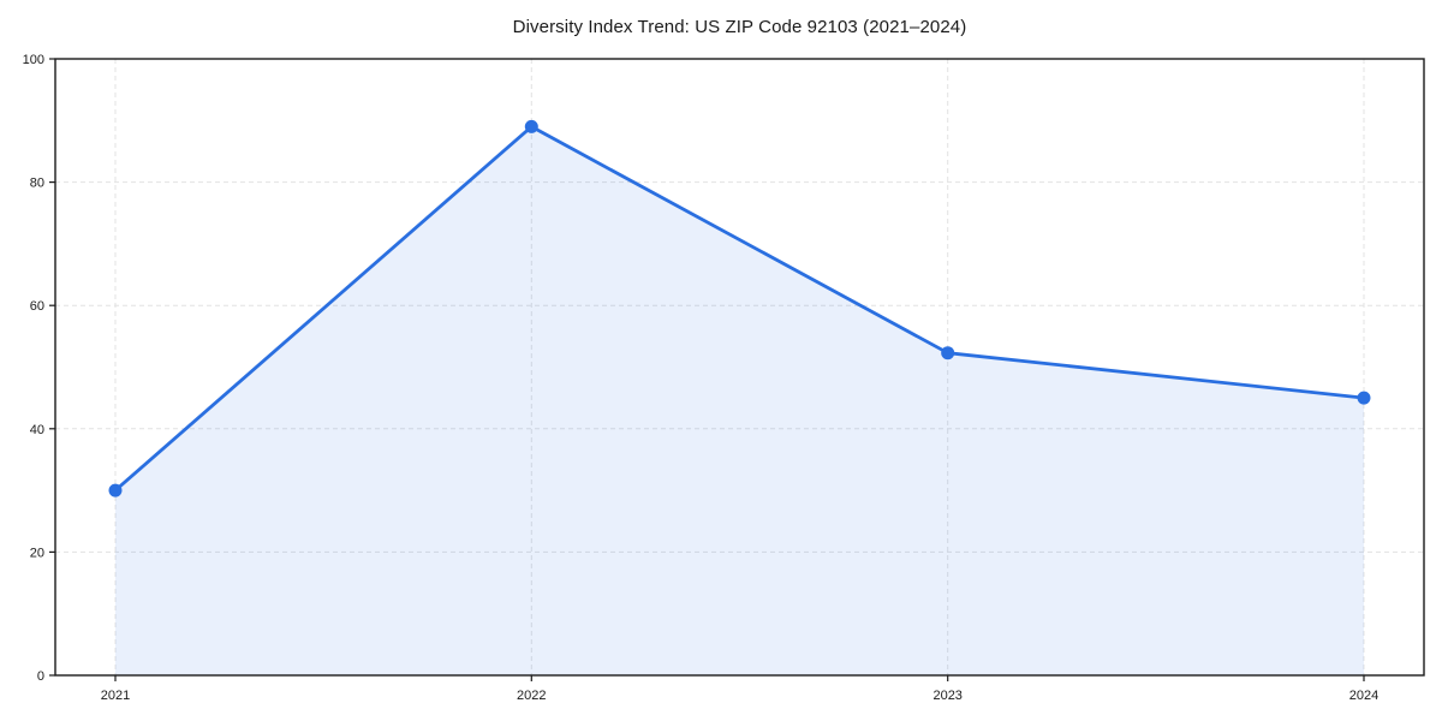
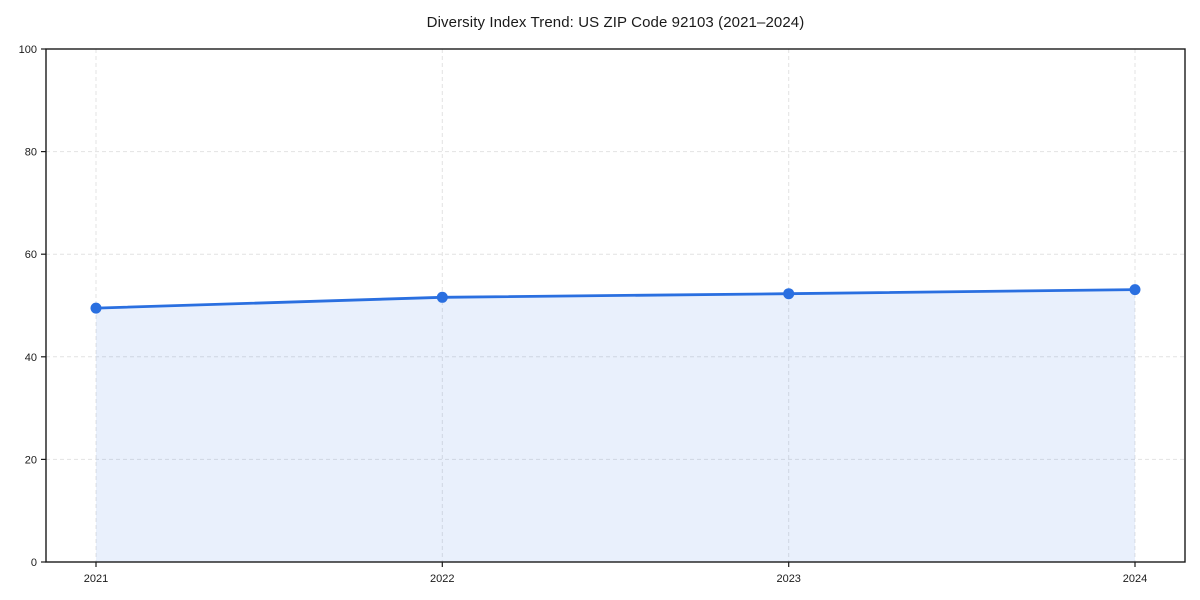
2021: 30 -> 50
2022: 89 -> 52
2024: 45 -> 53
